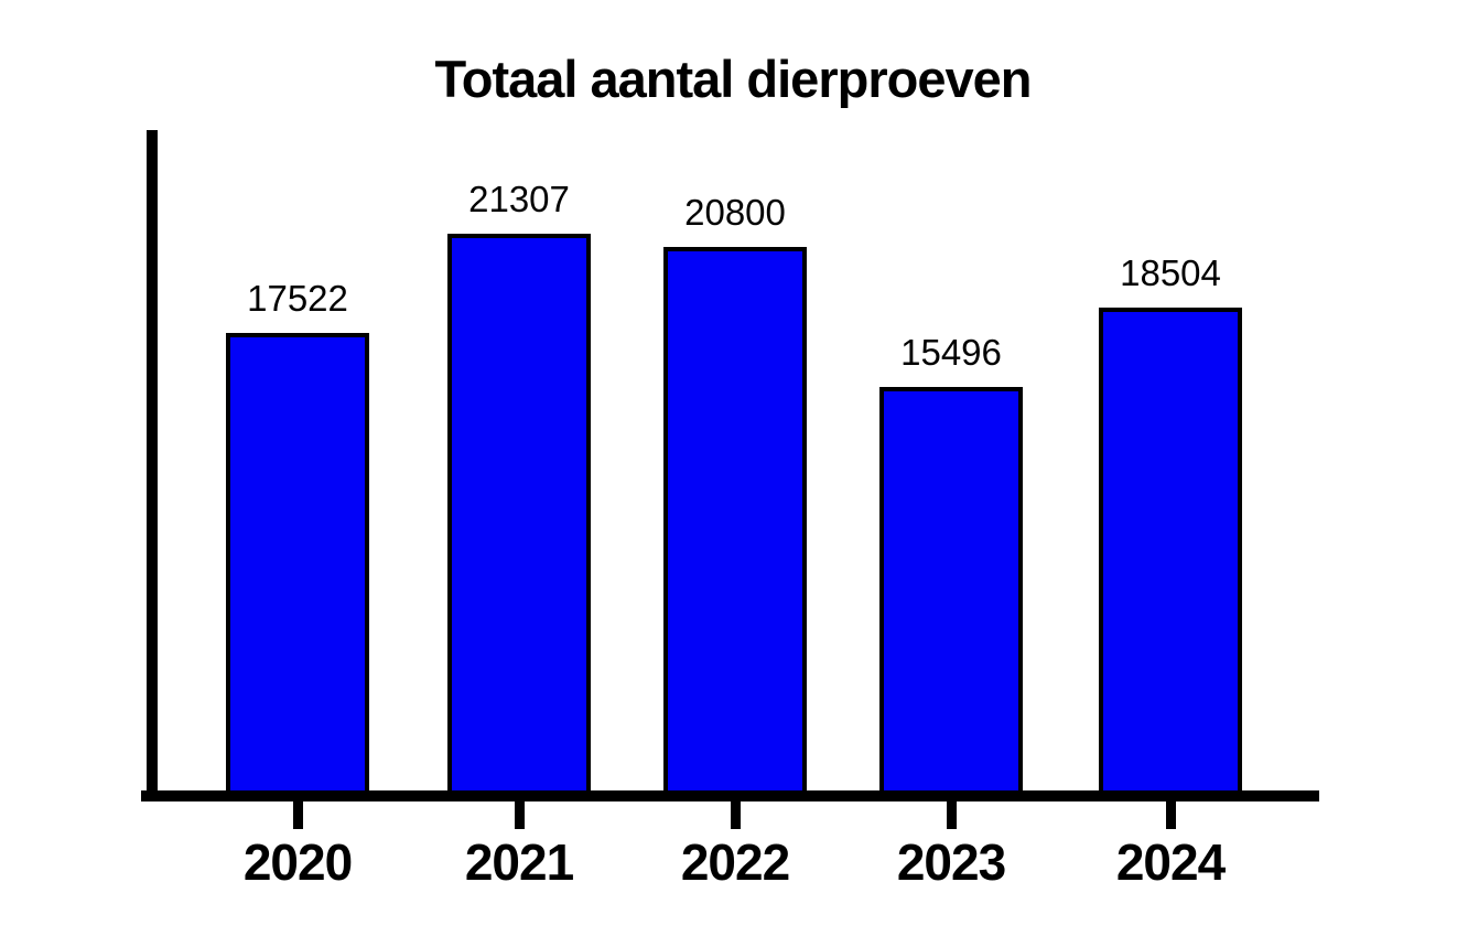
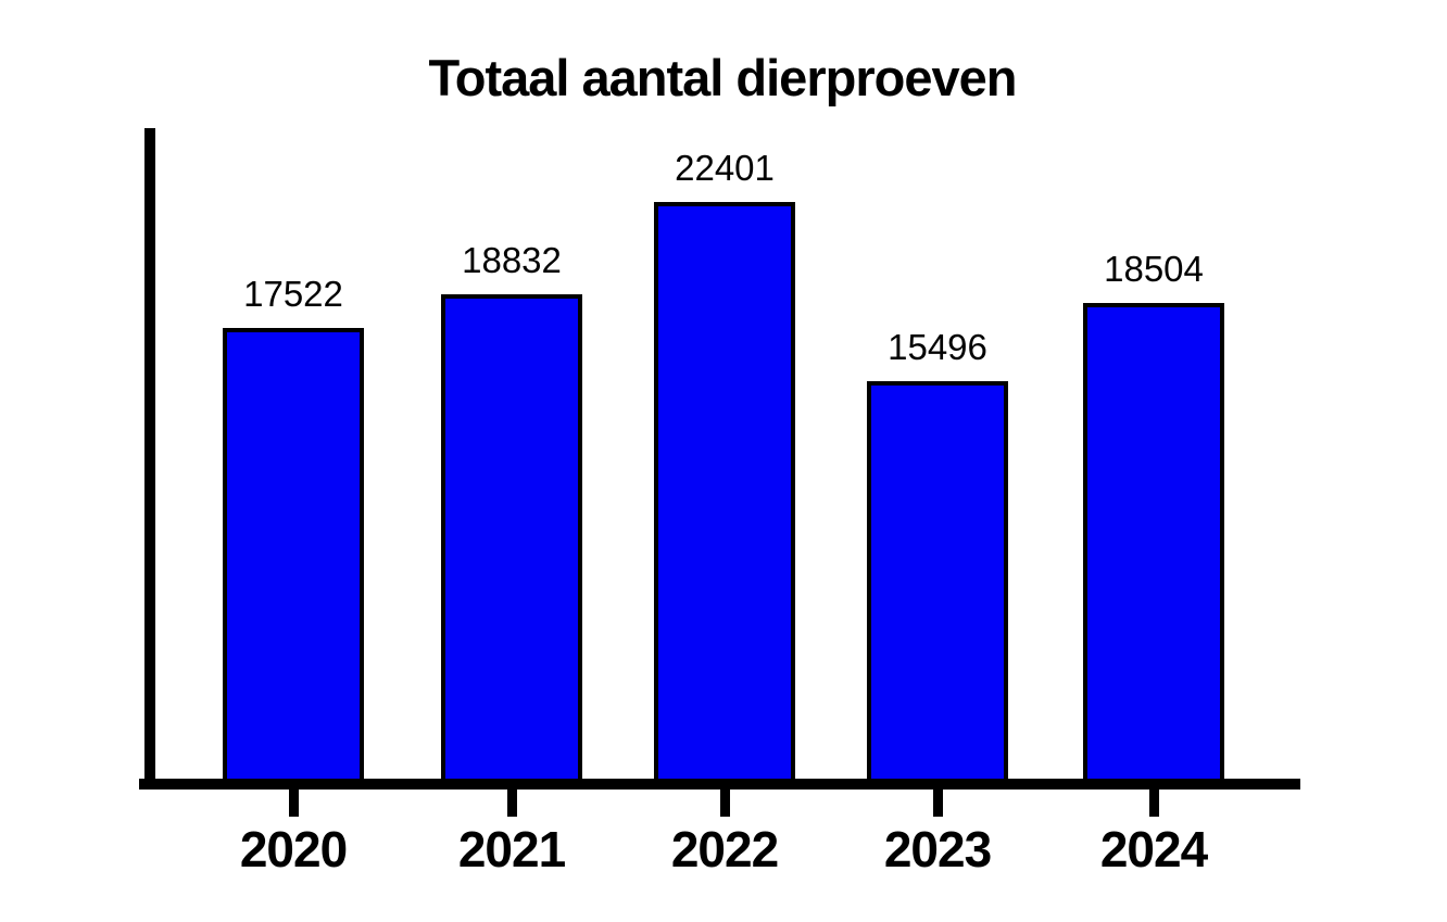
2021: 21307 -> 18832
2022: 20800 -> 22401
